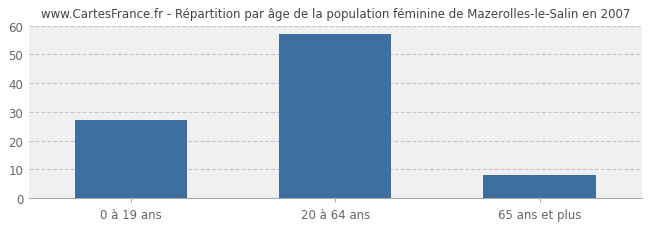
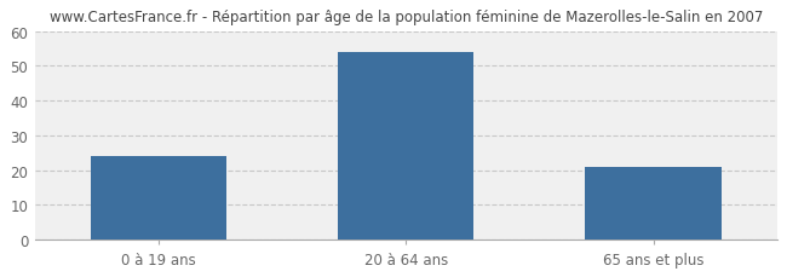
0 à 19 ans: 27 -> 24
20 à 64 ans: 57 -> 54
65 ans et plus: 8 -> 21
